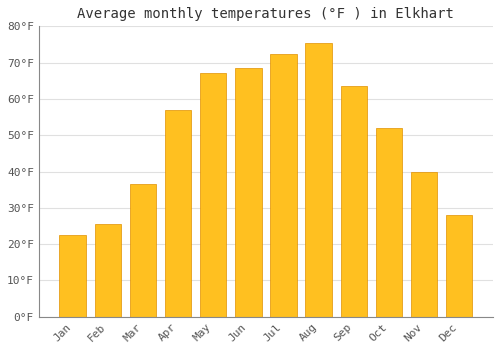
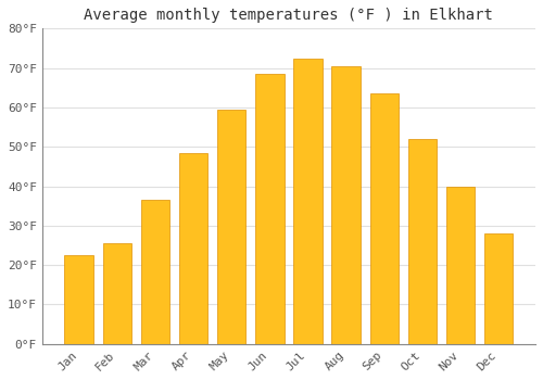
Apr: 57.0°F -> 48.5°F
May: 67.0°F -> 59.5°F
Aug: 75.5°F -> 70.5°F
